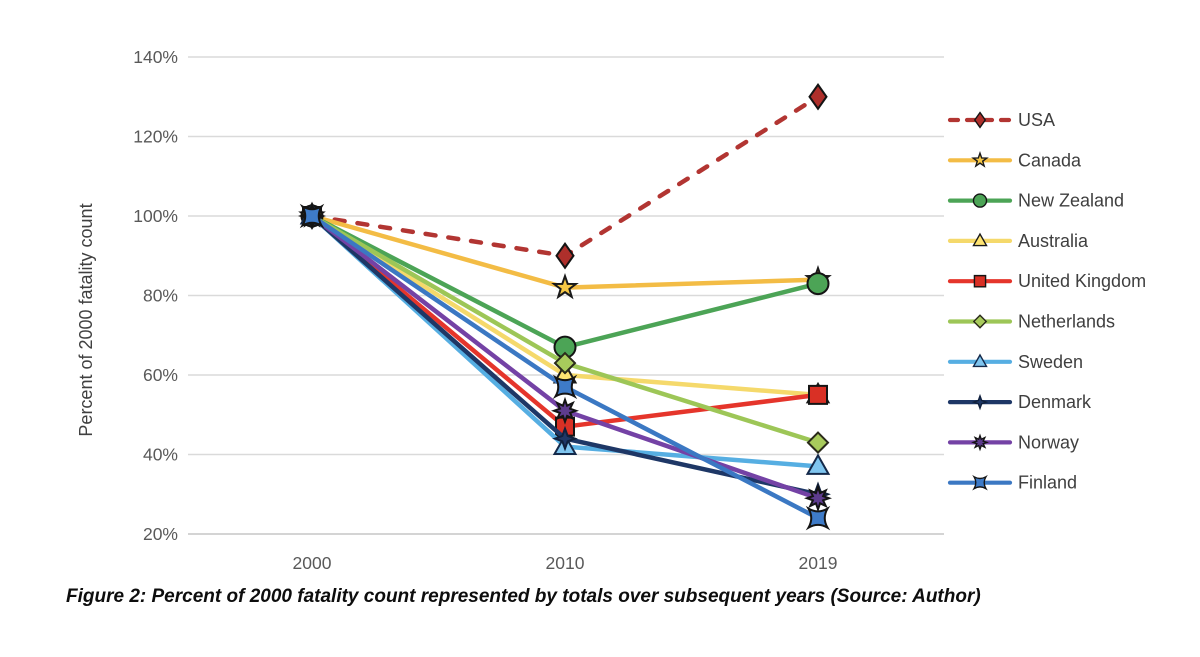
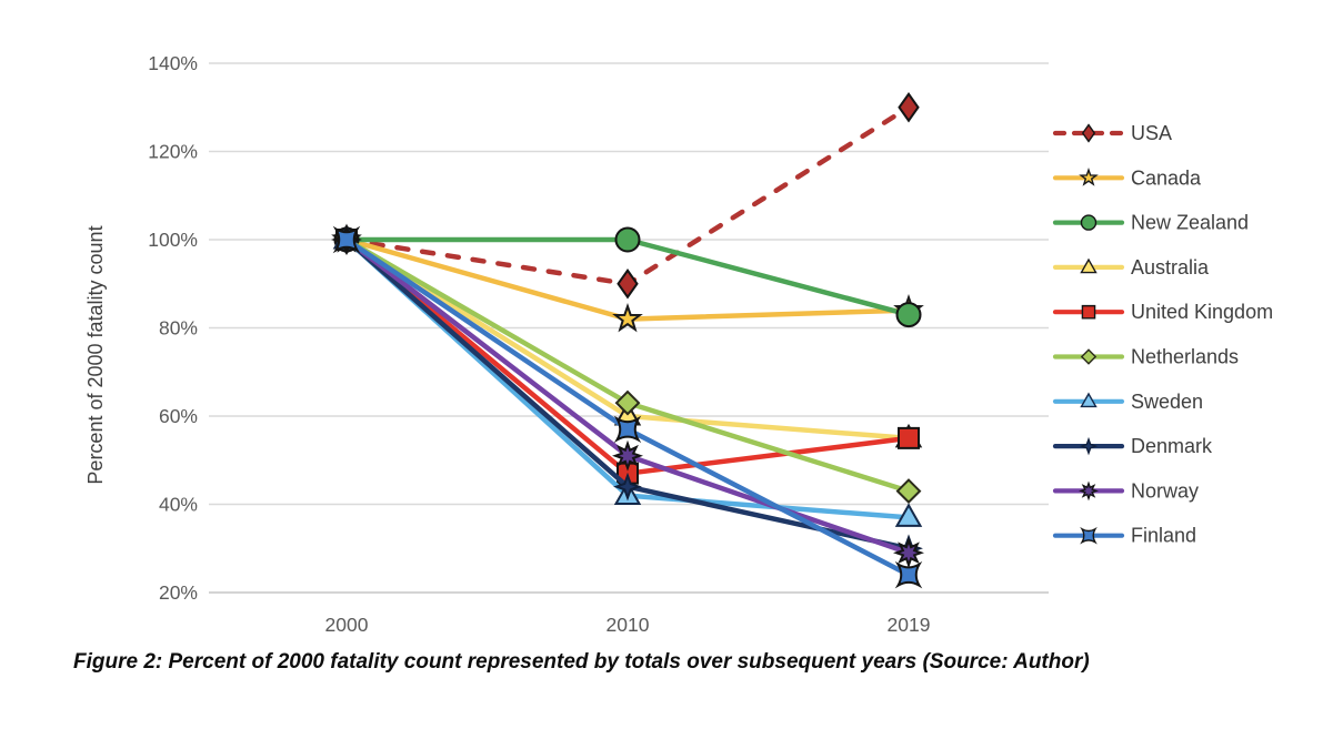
New Zealand/2010: 67% -> 100%
